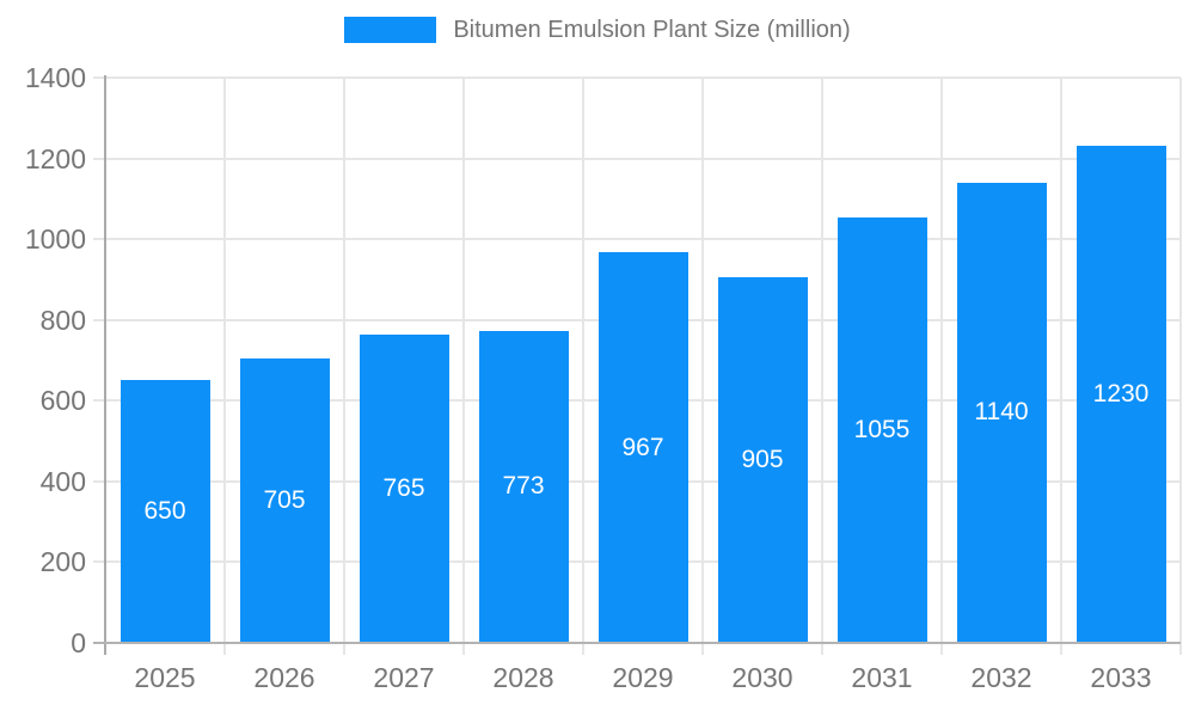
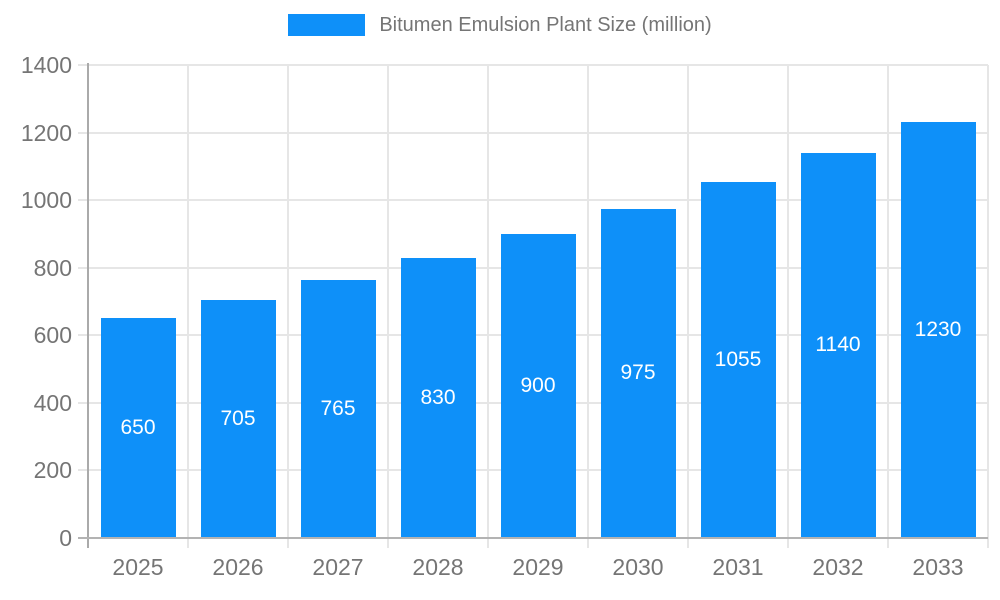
2028: 773 -> 830
2029: 967 -> 900
2030: 905 -> 975
